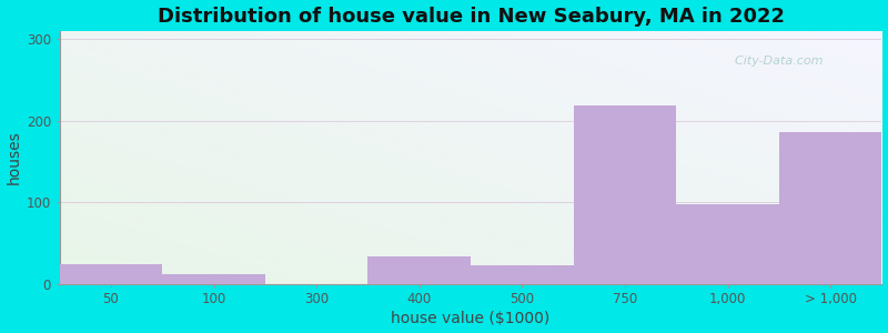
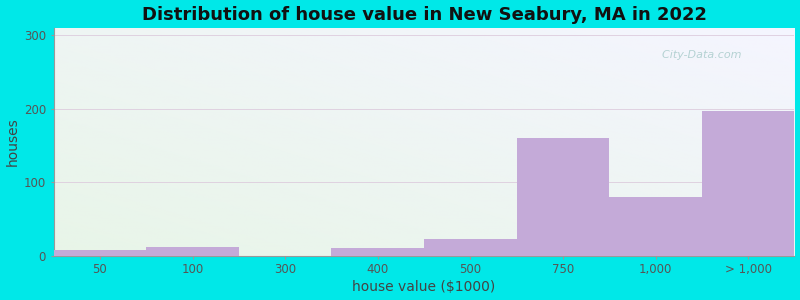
50: 24 -> 7
400: 34 -> 10
750: 218 -> 160
1,000: 98 -> 80
> 1,000: 186 -> 197
